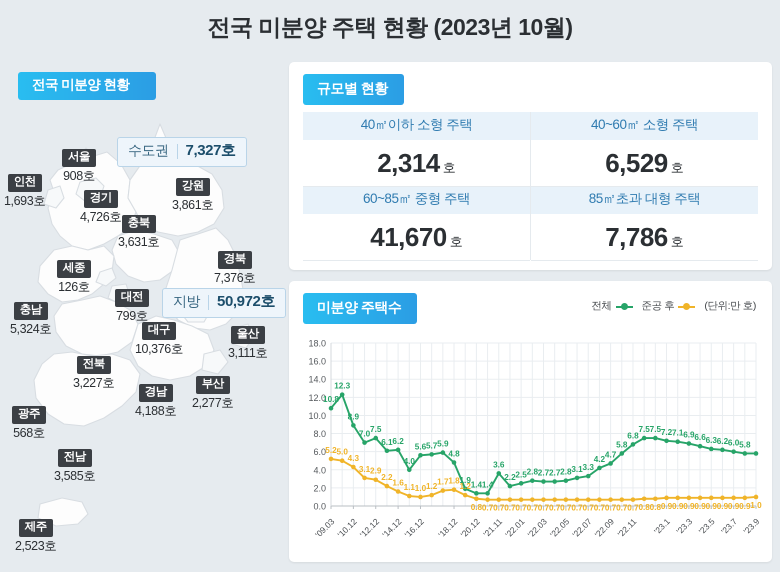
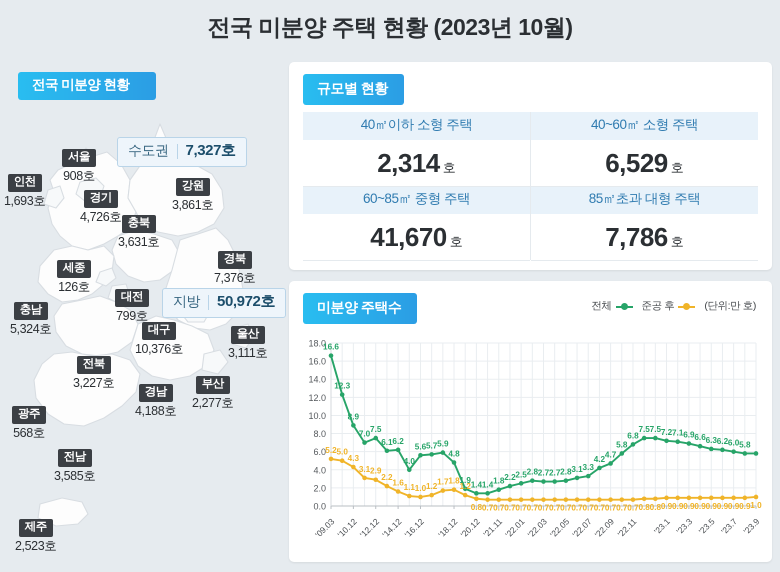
전체/'09.03: 10.8 -> 16.6
전체/'21.11: 3.6 -> 1.8
